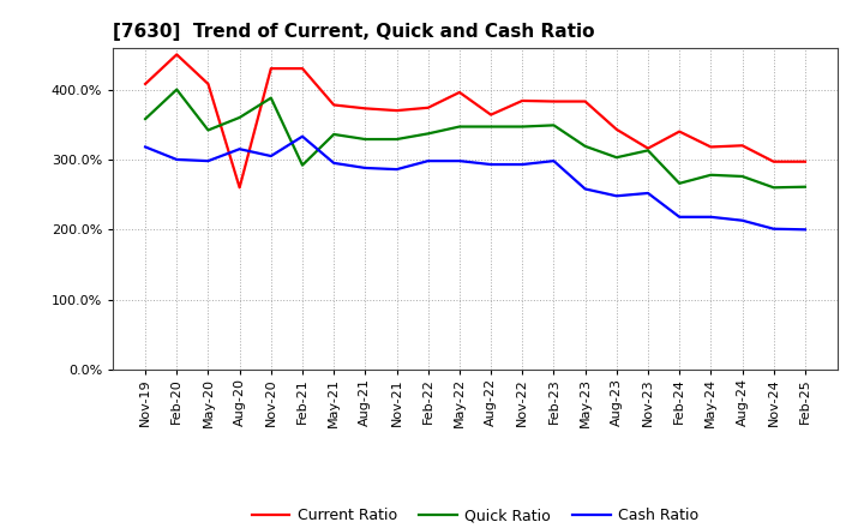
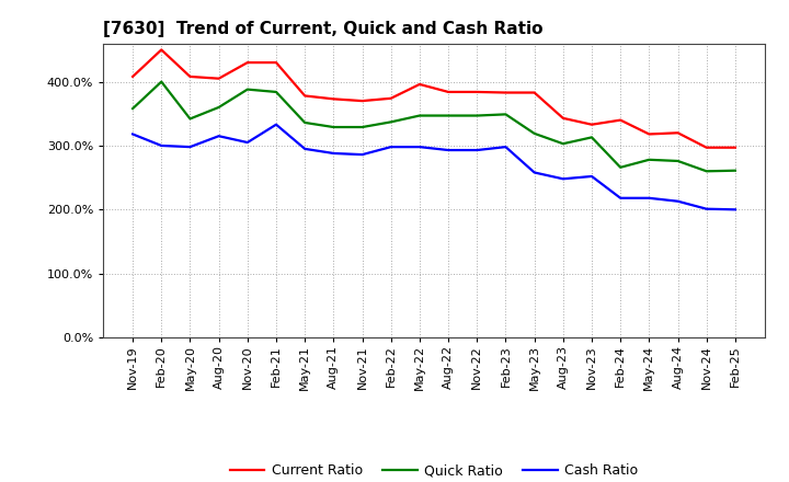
Current Ratio/Aug-20: 260% -> 405%
Quick Ratio/Feb-21: 292% -> 384%
Current Ratio/Aug-22: 364% -> 384%
Current Ratio/Nov-23: 316% -> 333%
